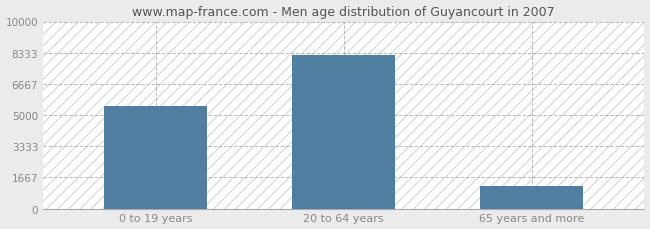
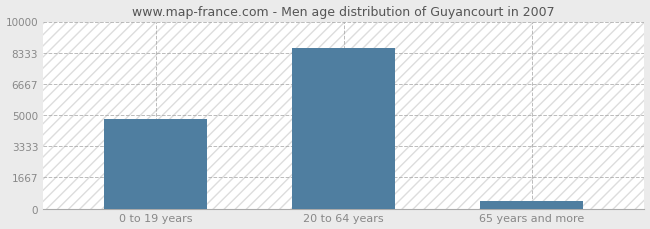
0 to 19 years: 5500 -> 4800
20 to 64 years: 8200 -> 8600
65 years and more: 1200 -> 400
